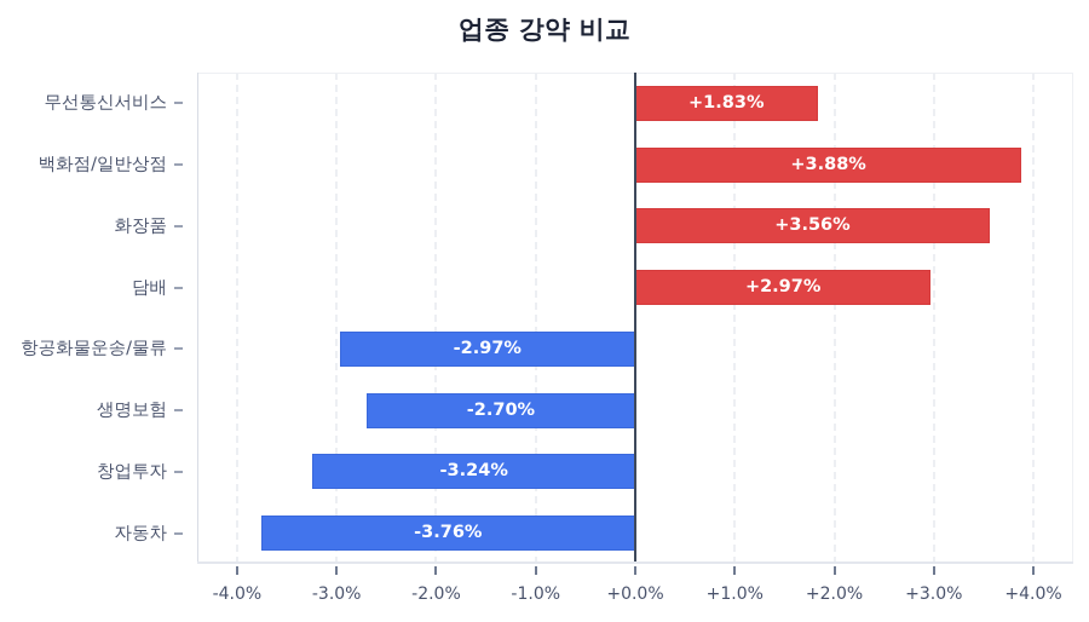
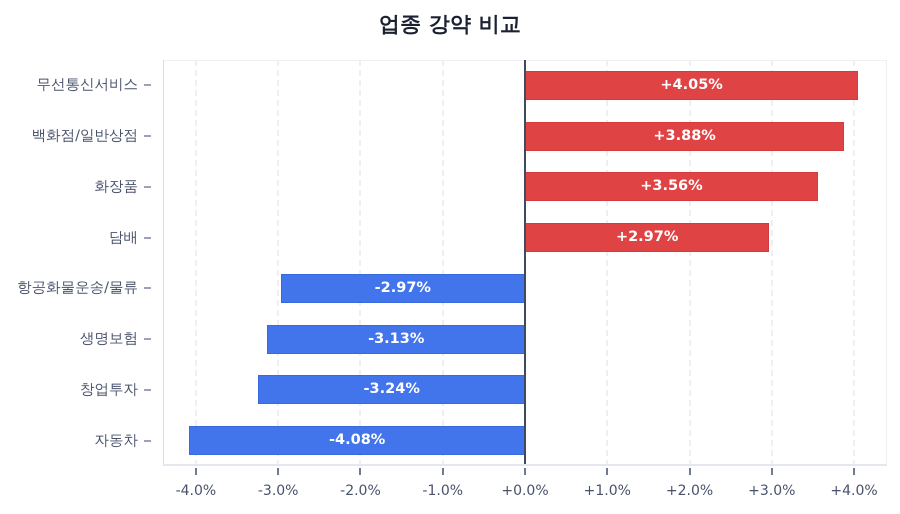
무선통신서비스: +1.83% -> +4.05%
생명보험: -2.70% -> -3.13%
자동차: -3.76% -> -4.08%
